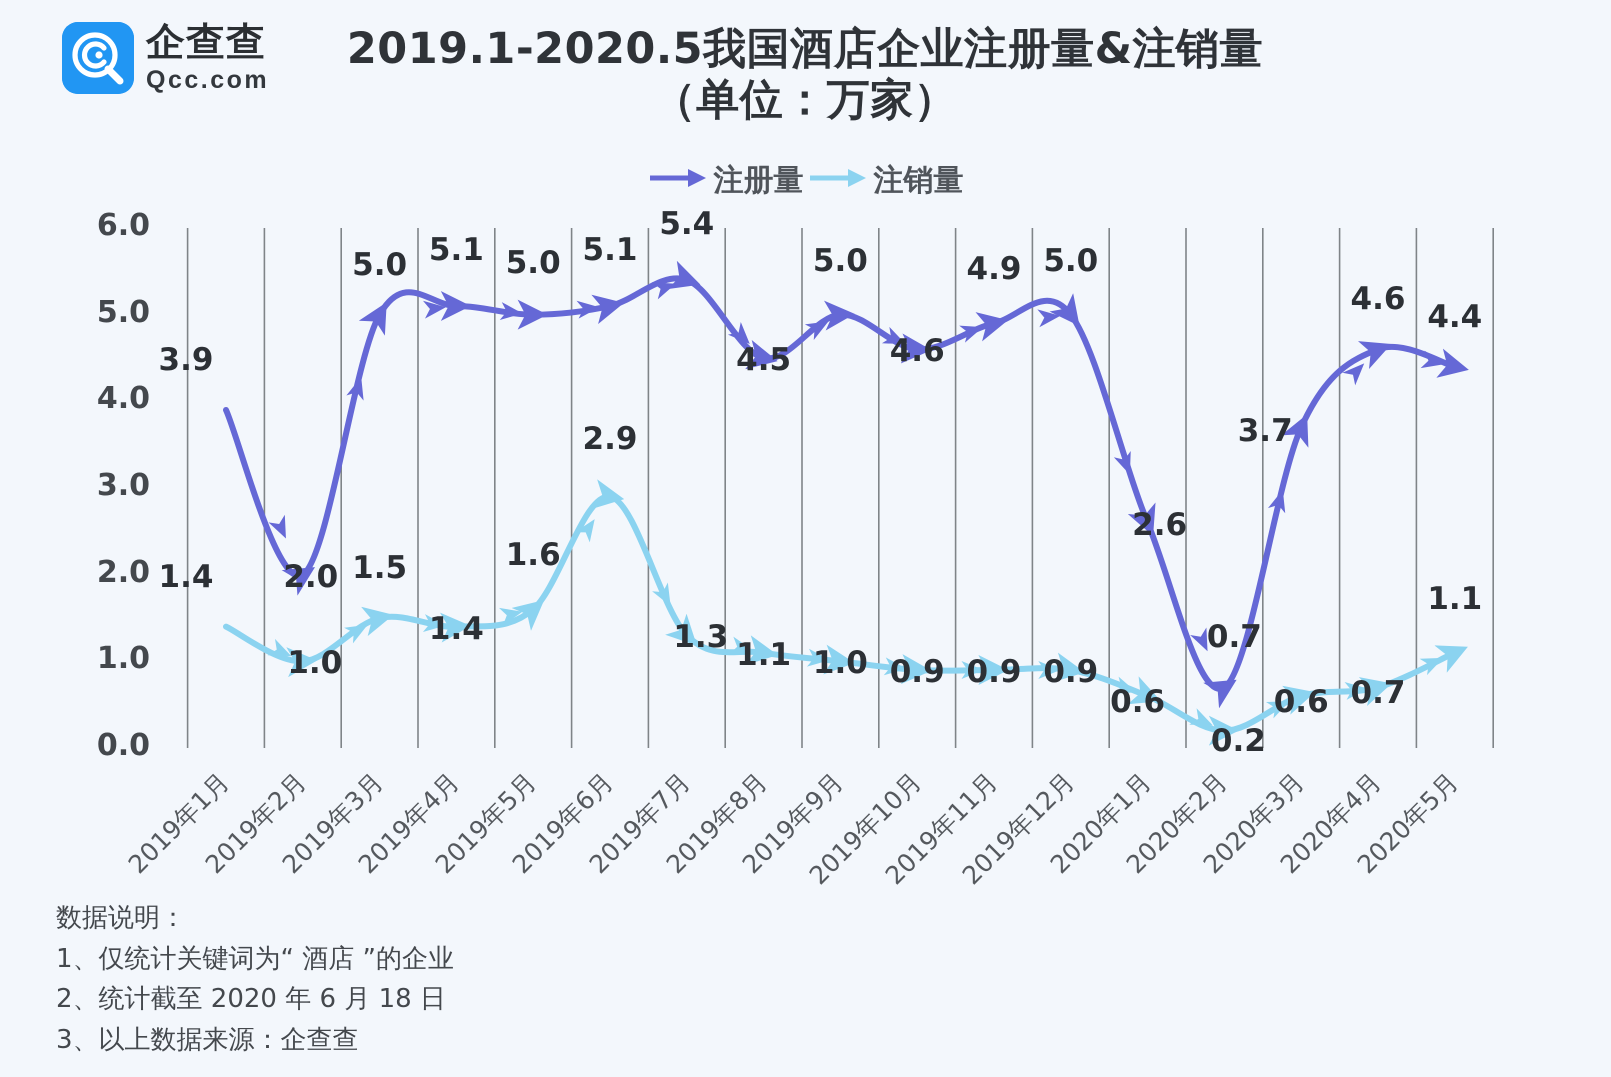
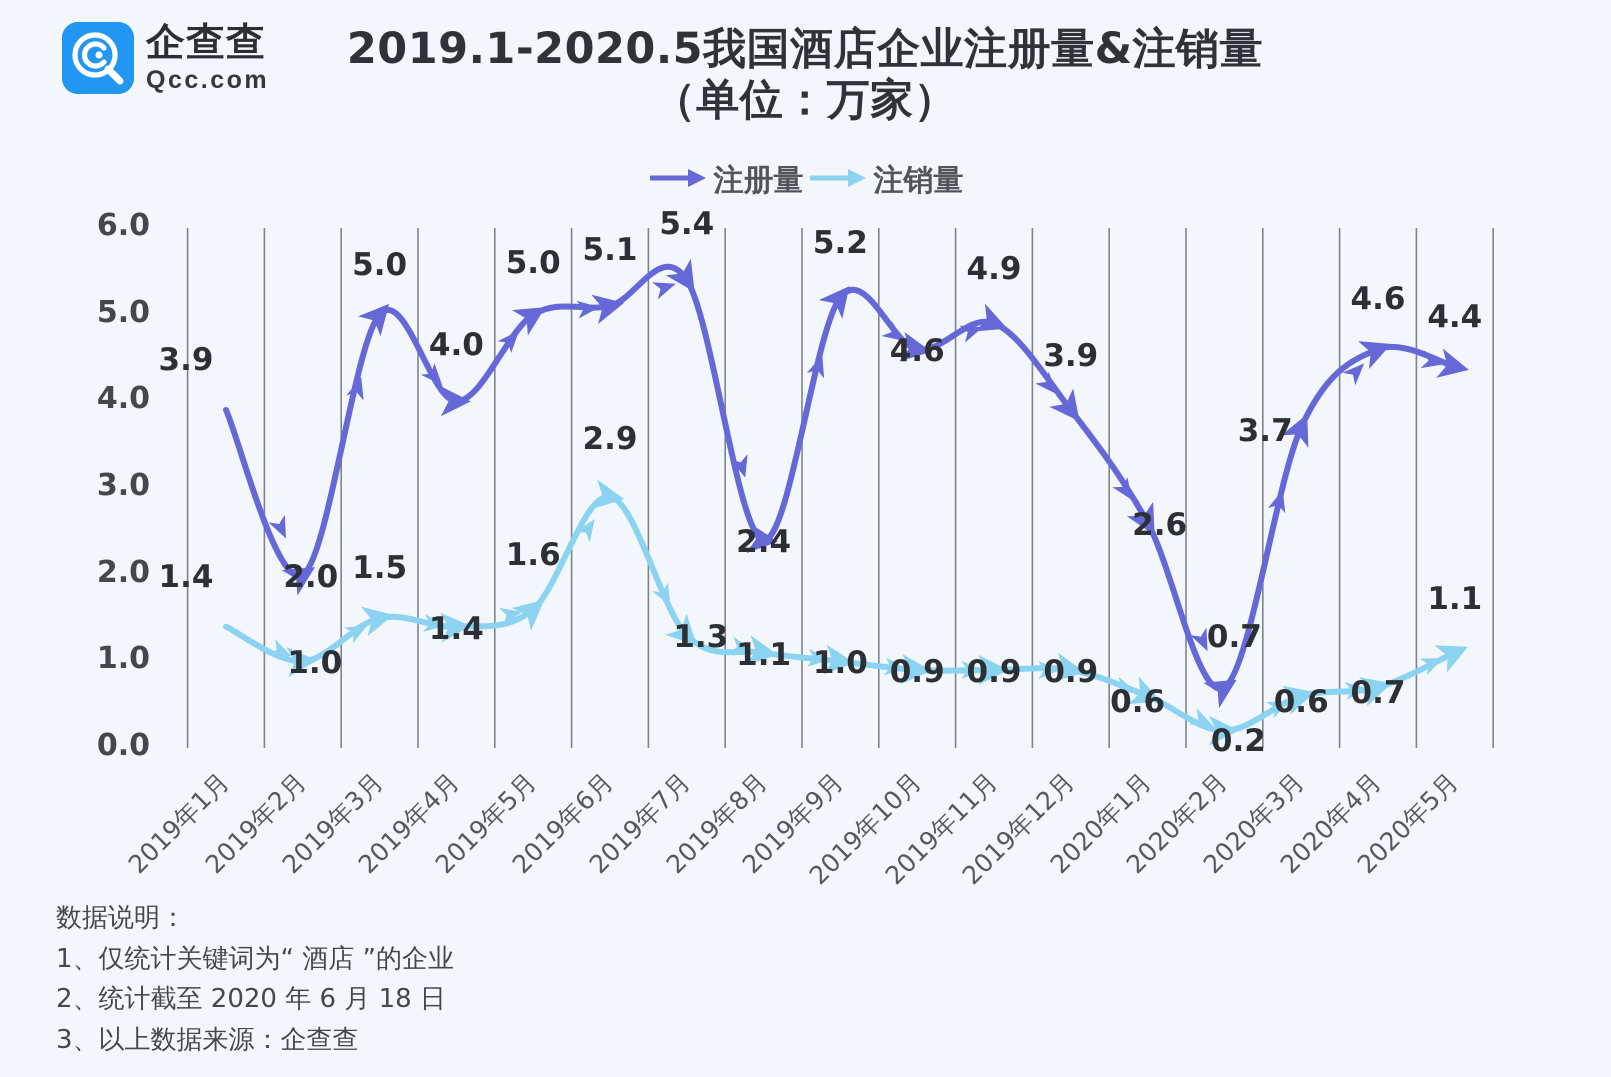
注册量/2019年4月: 5.1 -> 4.0
注册量/2019年8月: 4.5 -> 2.4
注册量/2019年9月: 5.0 -> 5.2
注册量/2019年12月: 5.0 -> 3.9
